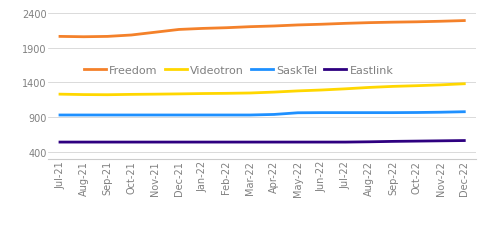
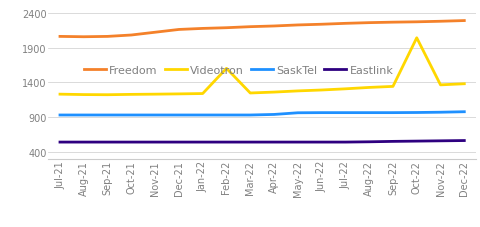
Videotron/Feb-22: 1240 -> 1600
Videotron/Oct-22: 1350 -> 2040
